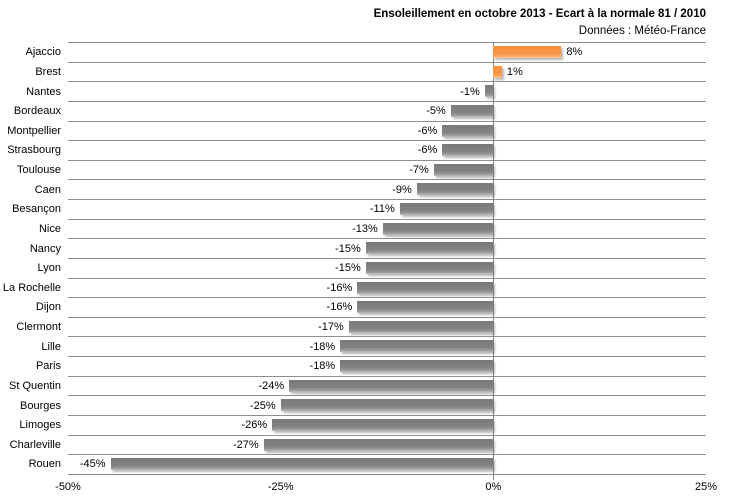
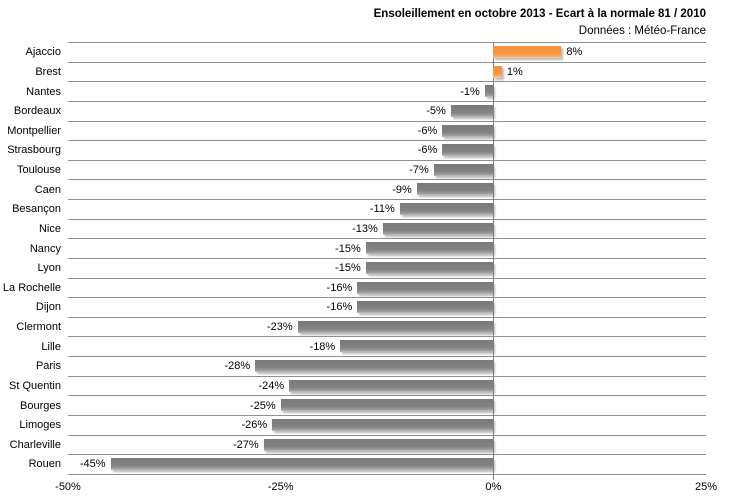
Clermont: -17% -> -23%
Paris: -18% -> -28%
